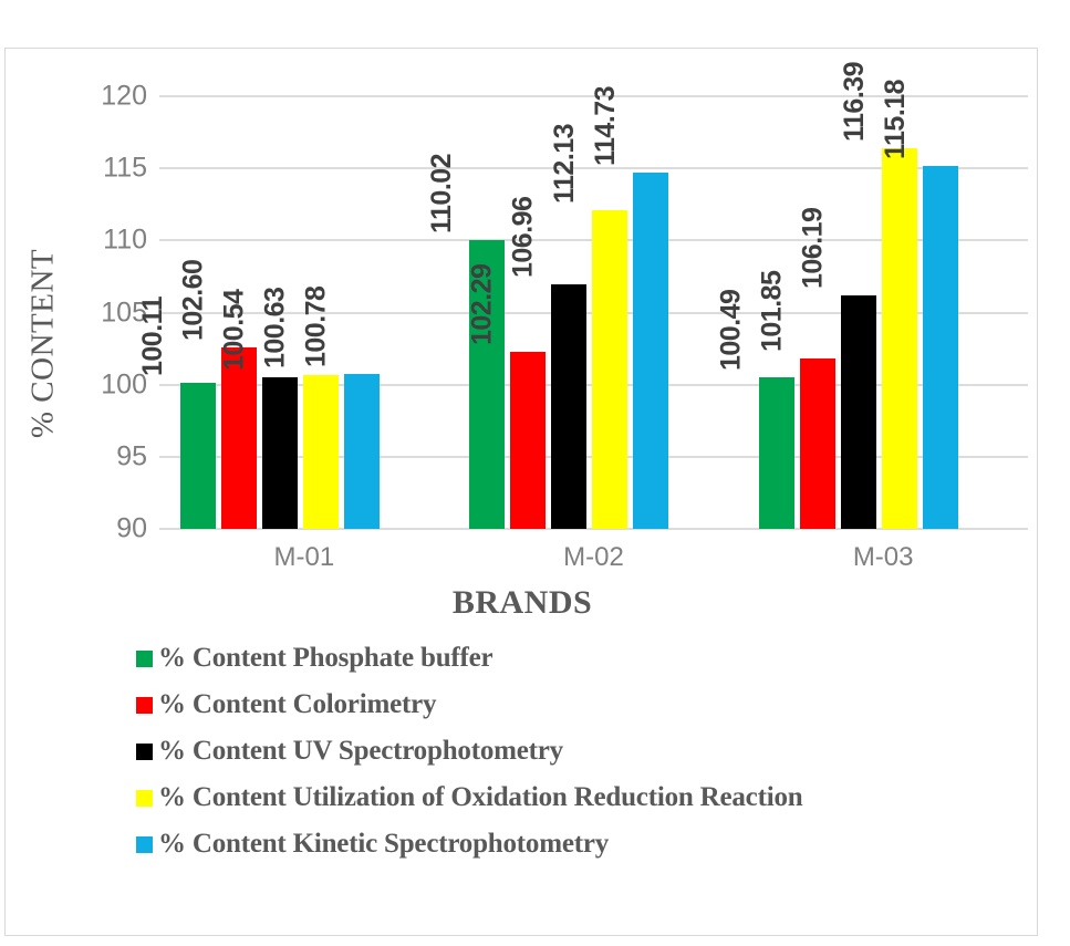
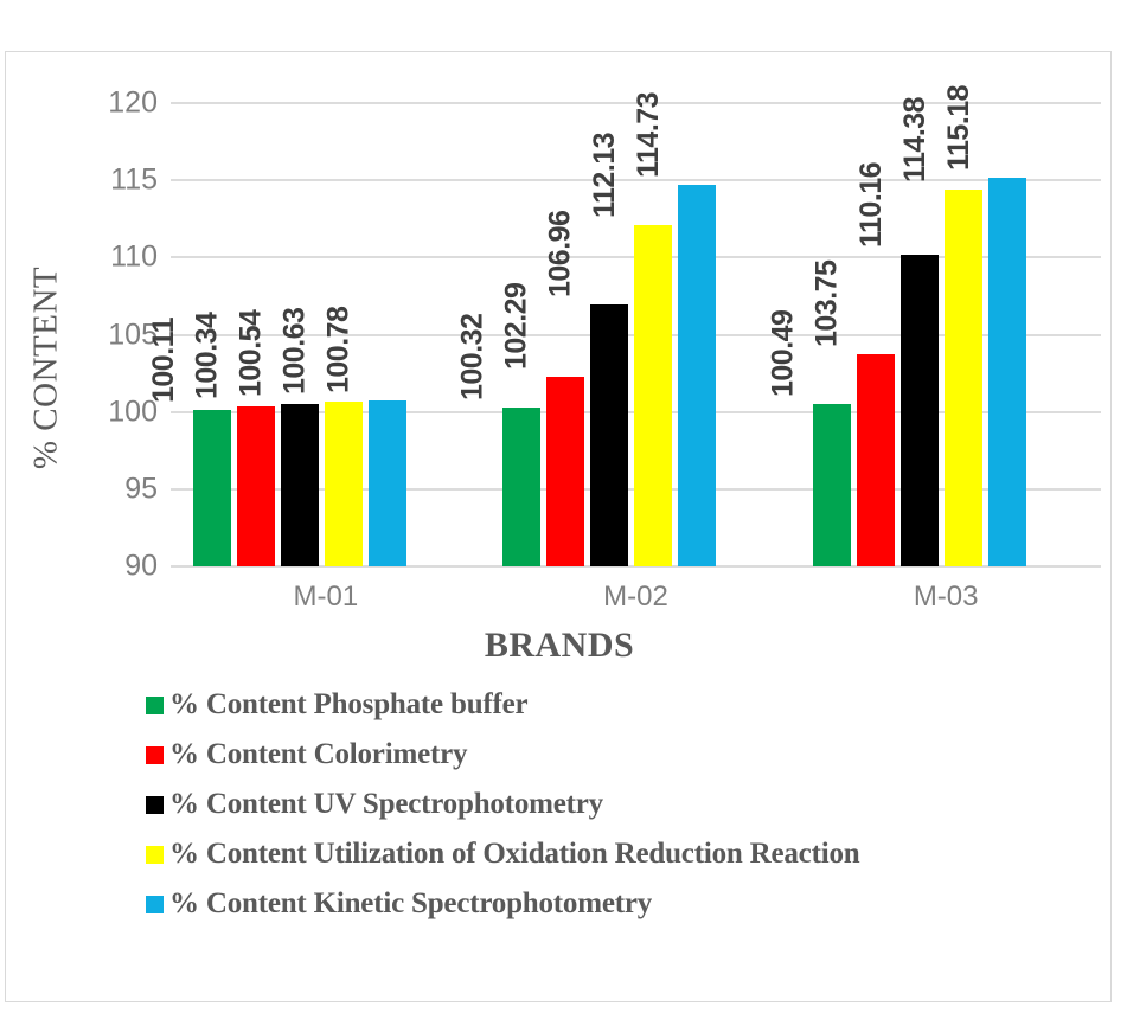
% Content Colorimetry/M-01: 102.60 -> 100.34
% Content Phosphate buffer/M-02: 110.02 -> 100.32
% Content Colorimetry/M-03: 101.85 -> 103.75
% Content UV Spectrophotometry/M-03: 106.19 -> 110.16
% Content Utilization of Oxidation Reduction Reaction/M-03: 116.39 -> 114.38
